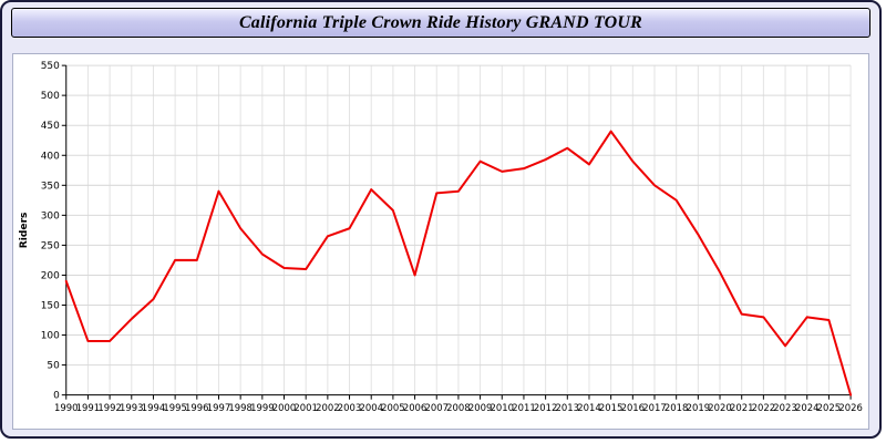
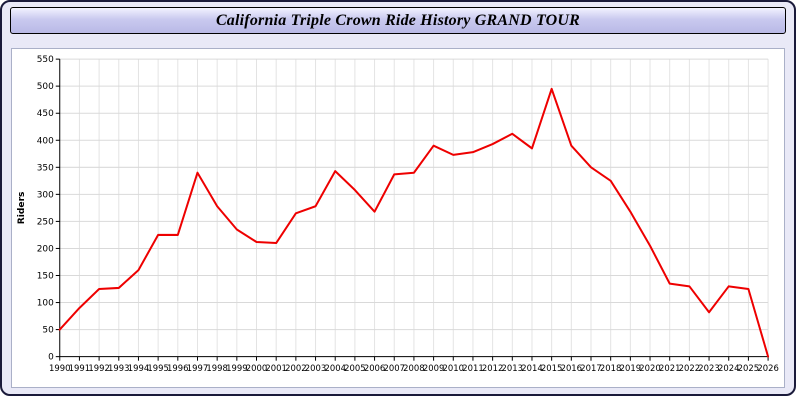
1990: 190 -> 50
1992: 90 -> 120
2006: 200 -> 270
2015: 440 -> 500
